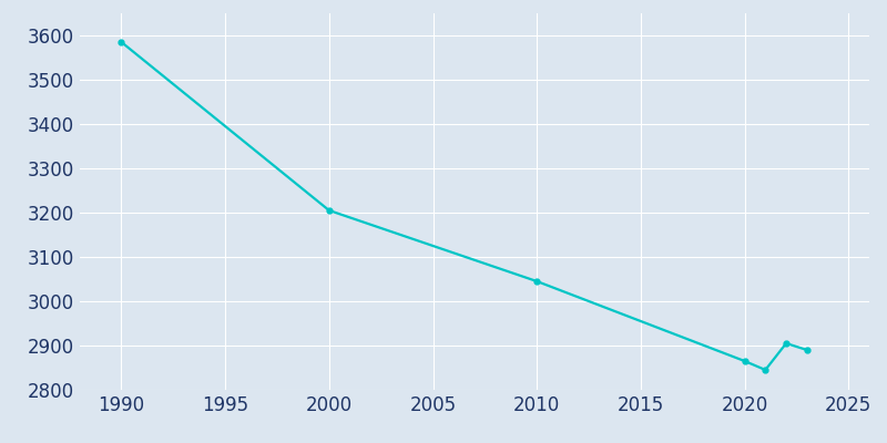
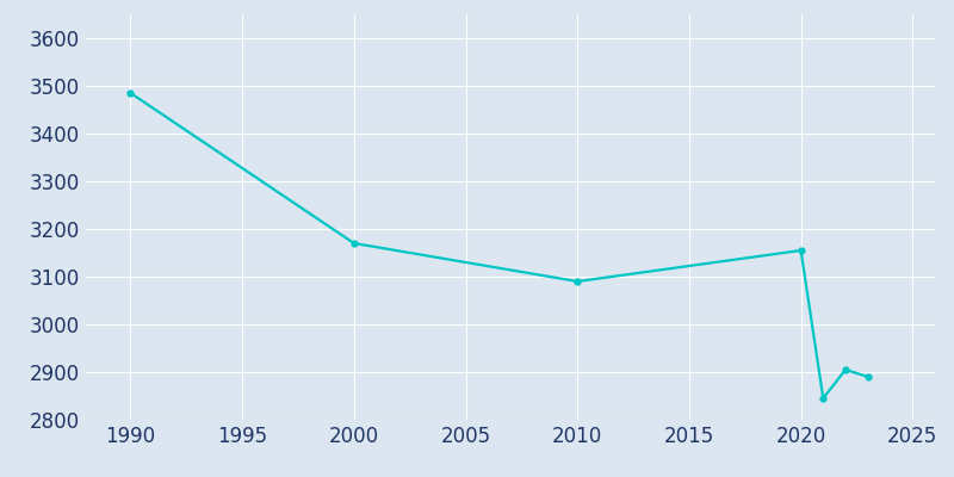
1990: 3585 -> 3485
2000: 3205 -> 3170
2010: 3045 -> 3090
2020: 2865 -> 3155
